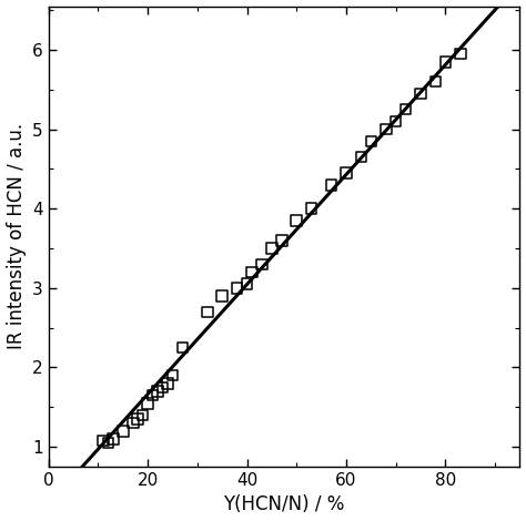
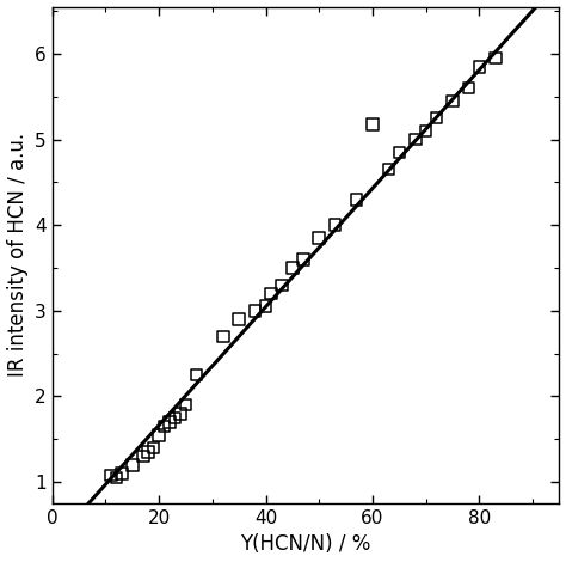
60: 4.45 -> 5.18
